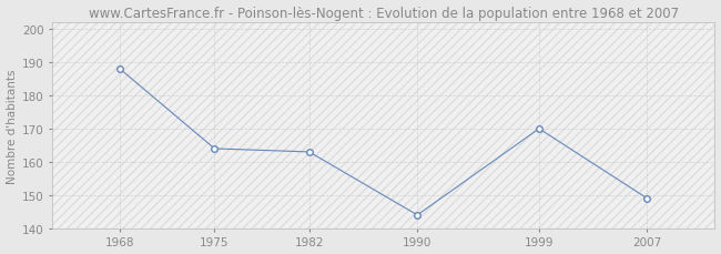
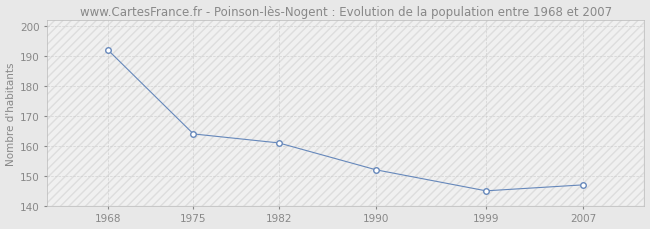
1968: 188 -> 192
1982: 163 -> 161
1990: 144 -> 152
1999: 170 -> 145
2007: 149 -> 147
